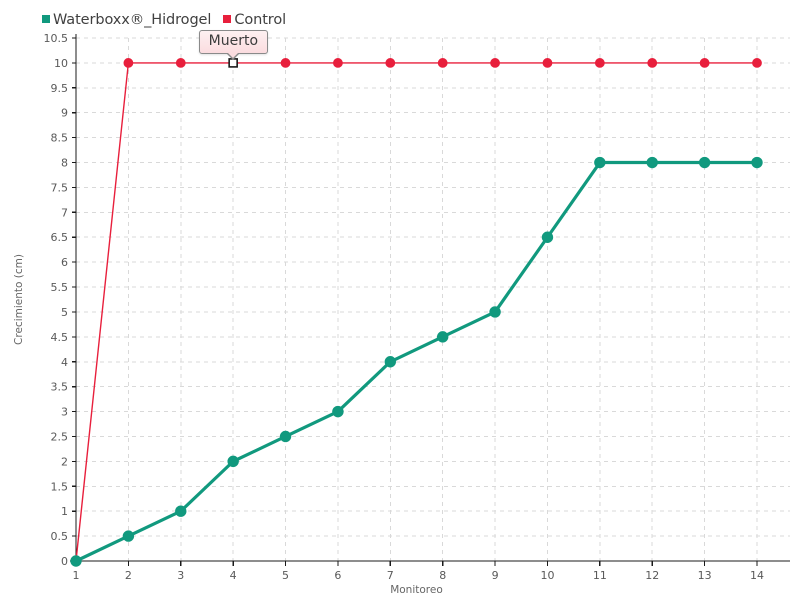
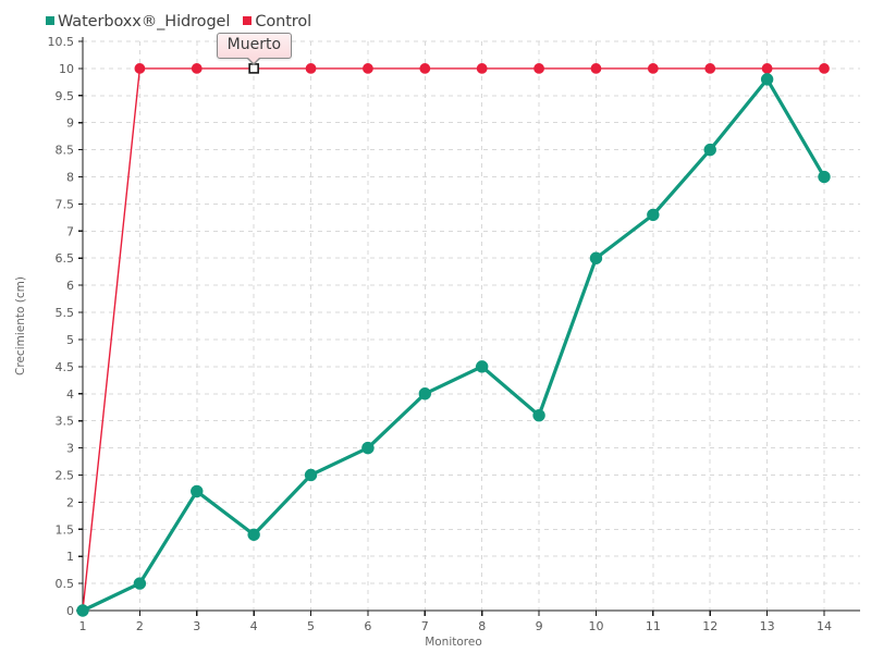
Waterboxx®_Hidrogel/3: 1.0 -> 2.2
Waterboxx®_Hidrogel/4: 2.0 -> 1.4
Waterboxx®_Hidrogel/9: 5.0 -> 3.6
Waterboxx®_Hidrogel/11: 8.0 -> 7.3
Waterboxx®_Hidrogel/12: 8.0 -> 8.5
Waterboxx®_Hidrogel/13: 8.0 -> 9.8
